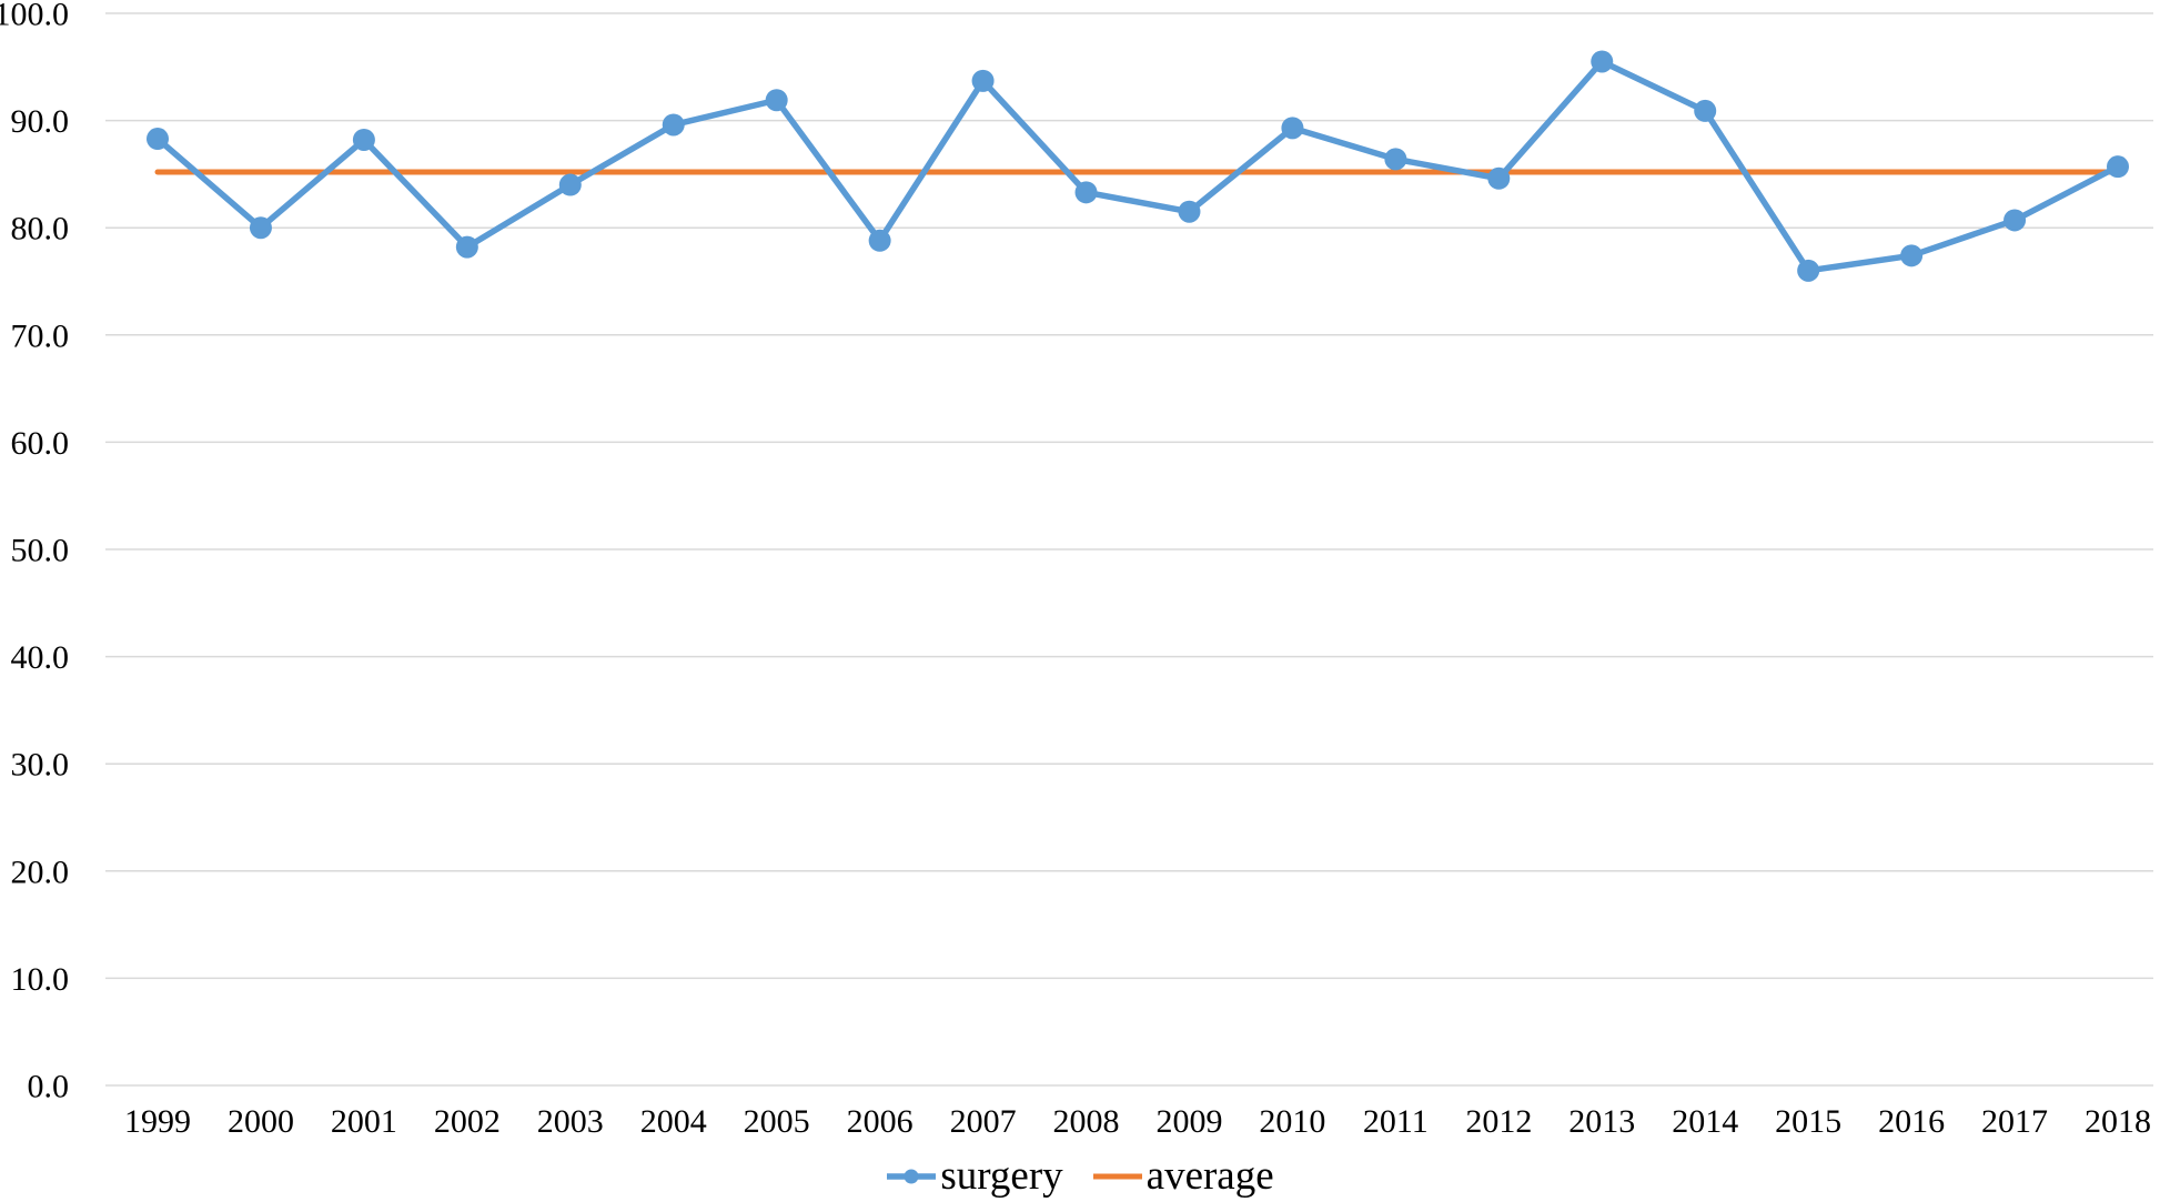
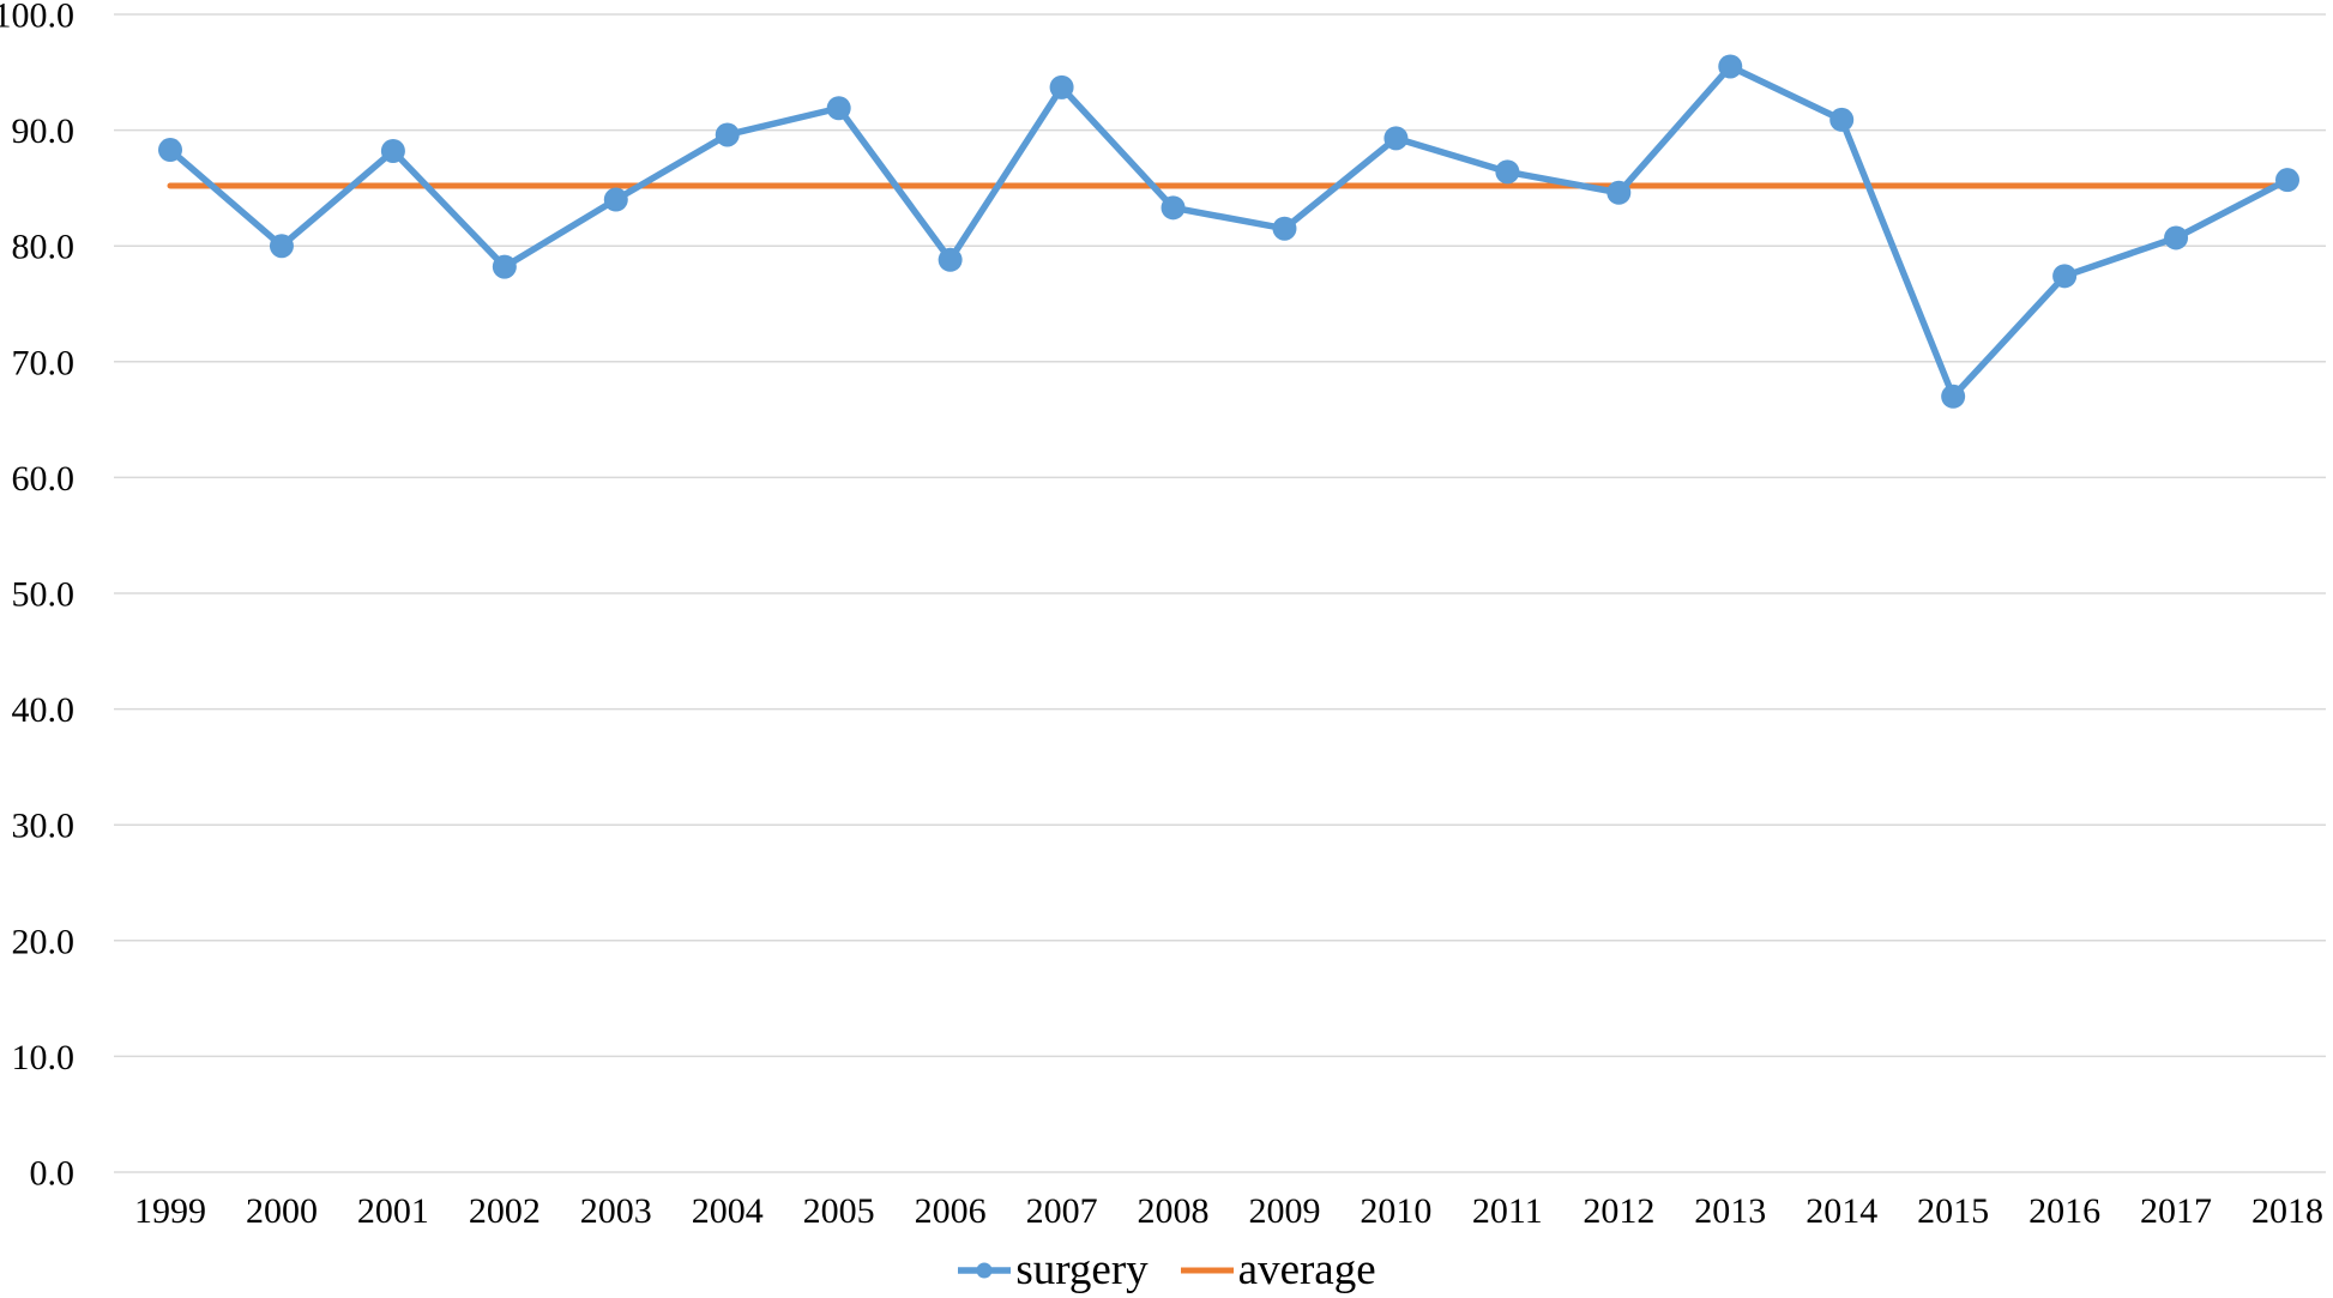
surgery/2015: 76 -> 67
